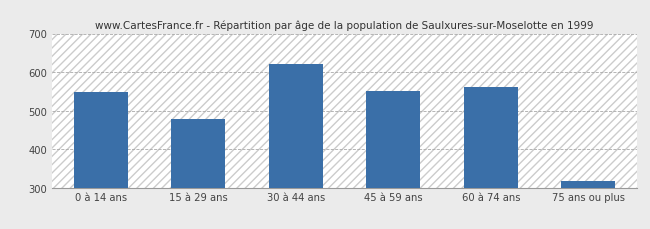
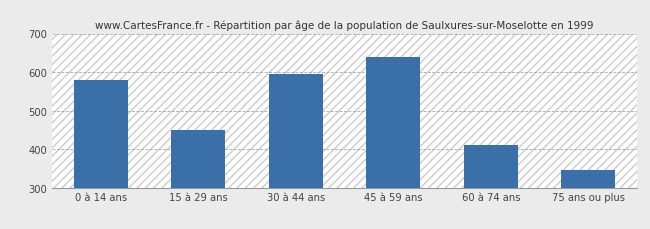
0 à 14 ans: 549 -> 580
15 à 29 ans: 479 -> 450
30 à 44 ans: 620 -> 595
45 à 59 ans: 552 -> 640
60 à 74 ans: 561 -> 410
75 ans ou plus: 317 -> 345
